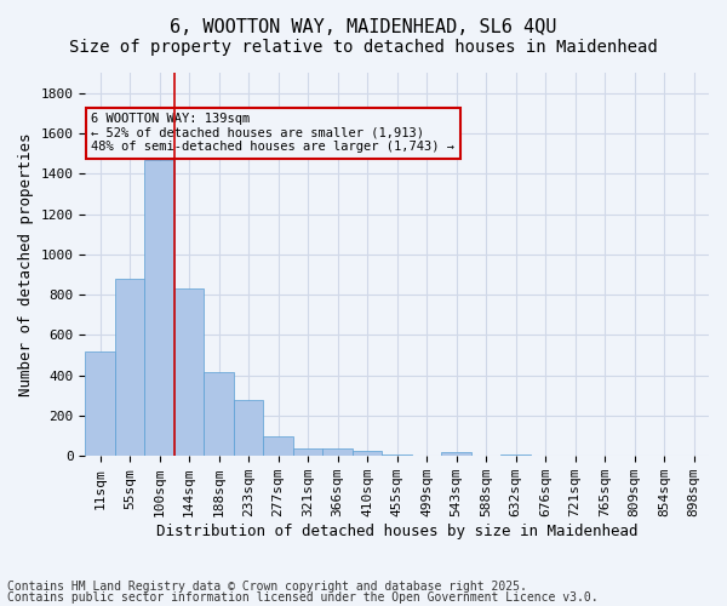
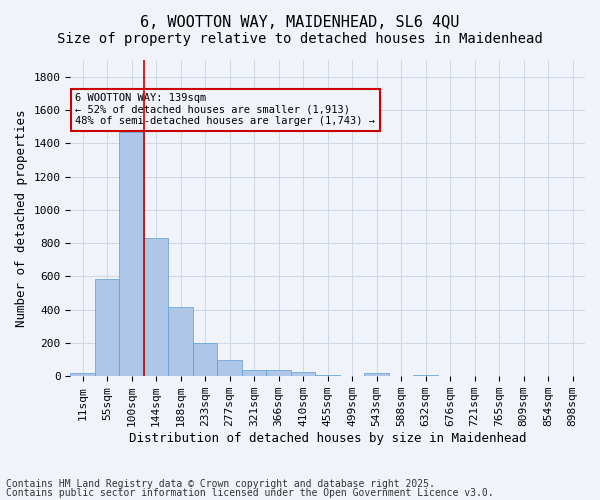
11sqm: 520 -> 20
55sqm: 880 -> 580
233sqm: 280 -> 200
